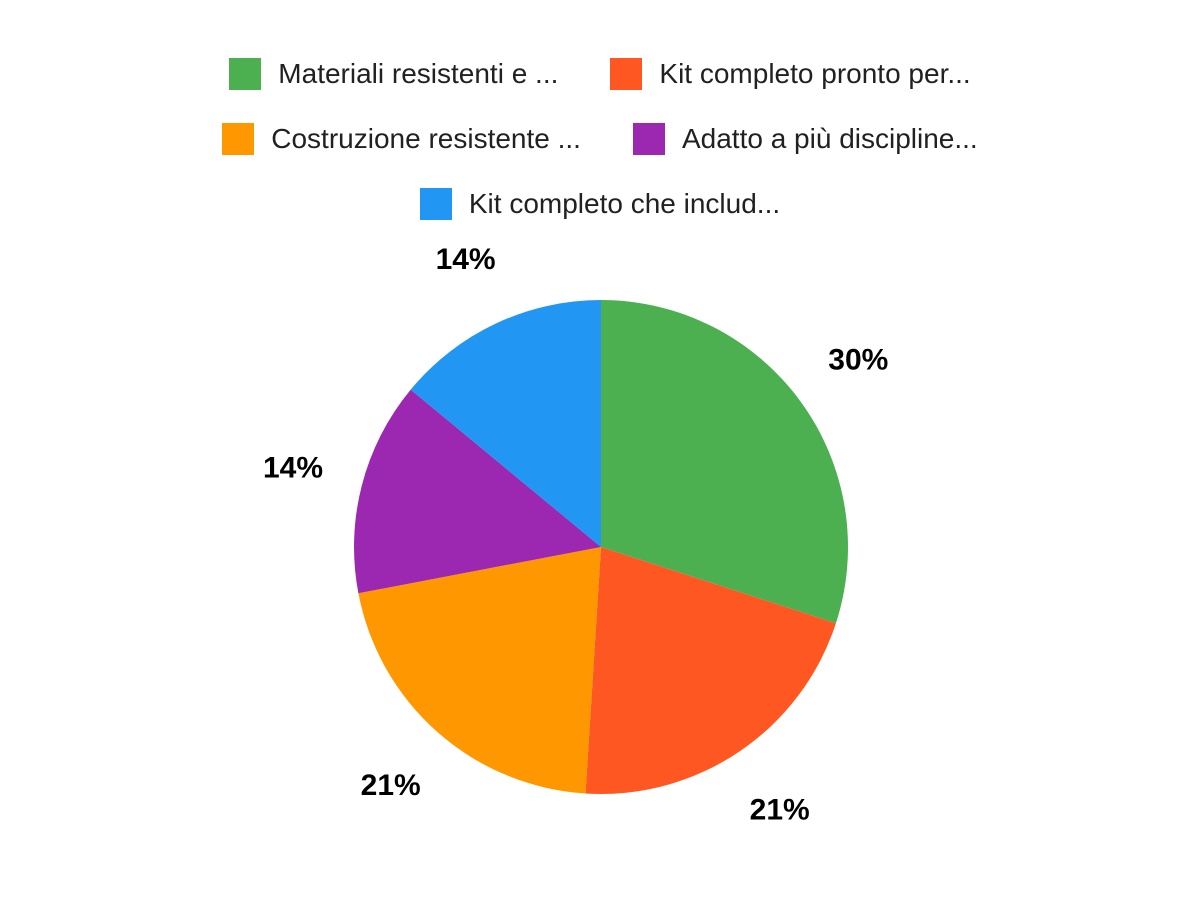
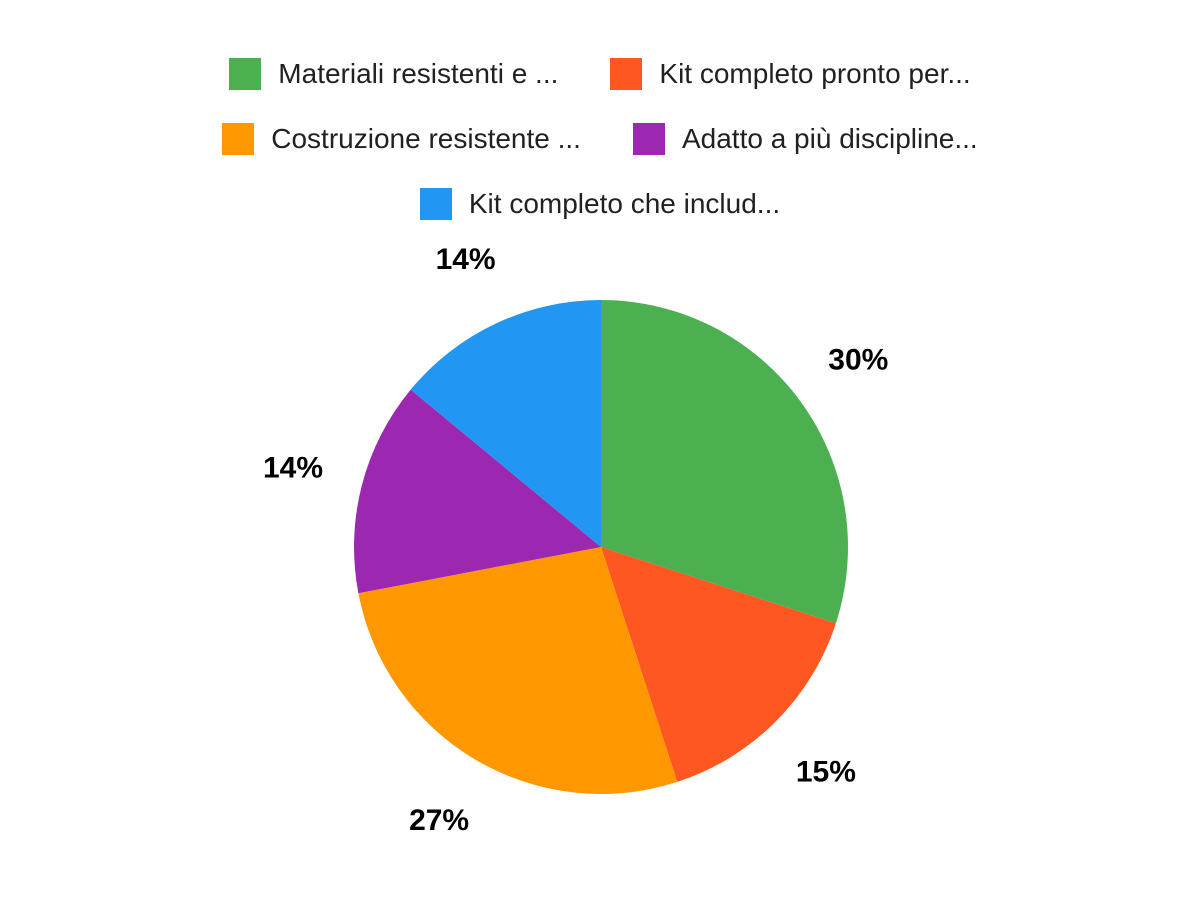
Kit completo pronto per...: 21% -> 15%
Costruzione resistente ...: 21% -> 27%
